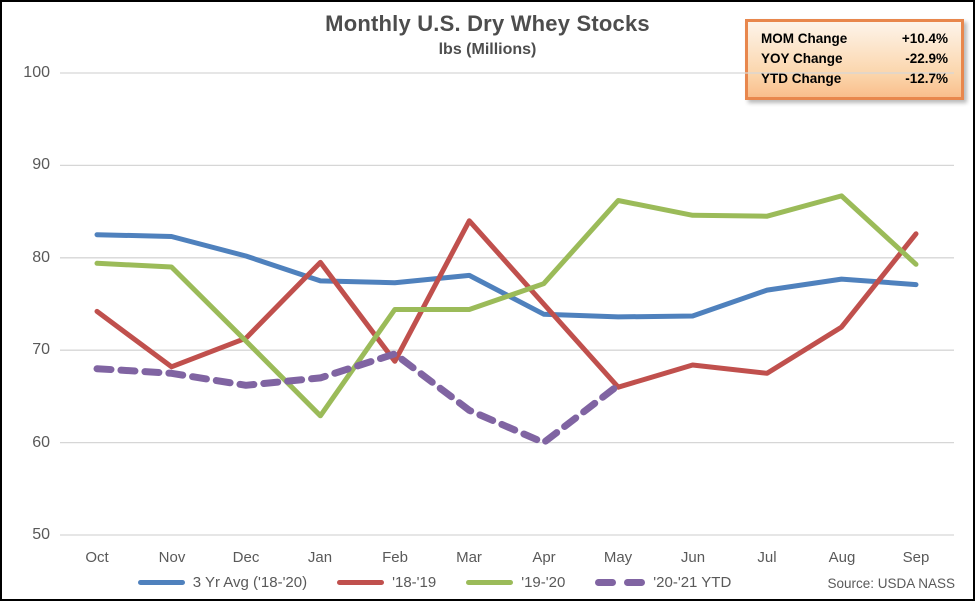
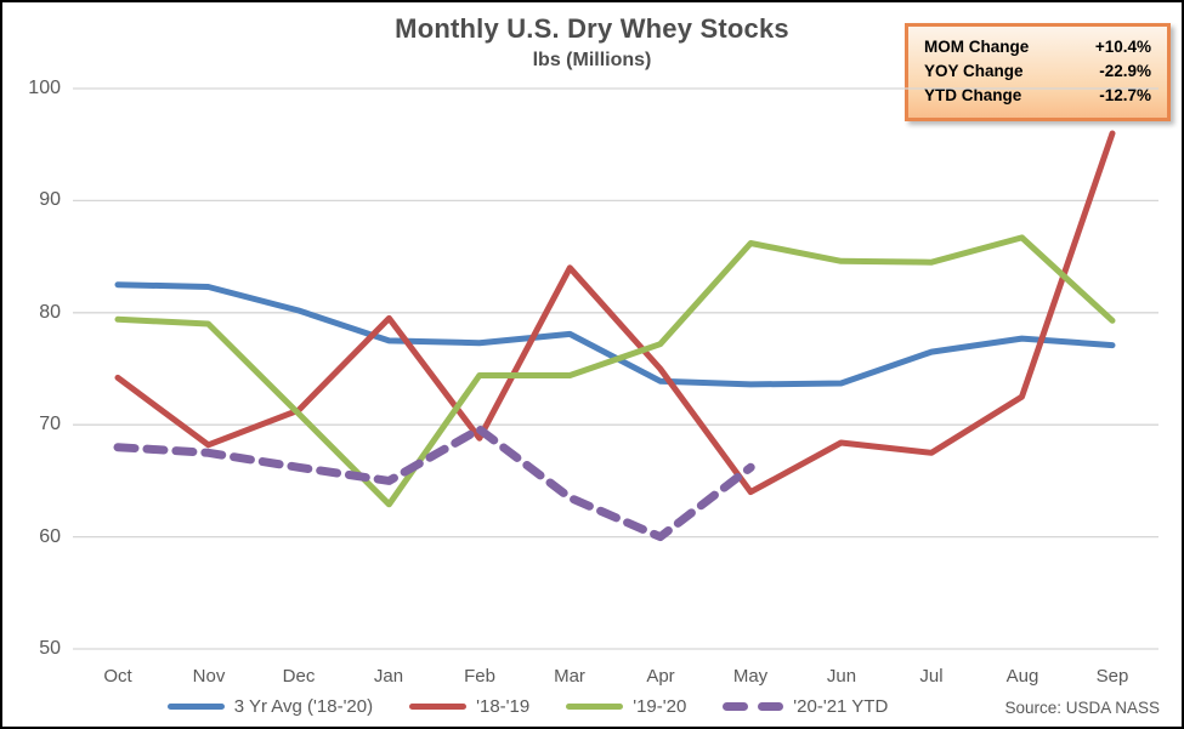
'20-'21 YTD/Jan: 67 -> 65
'18-'19/May: 66 -> 64
'18-'19/Sep: 83 -> 96
